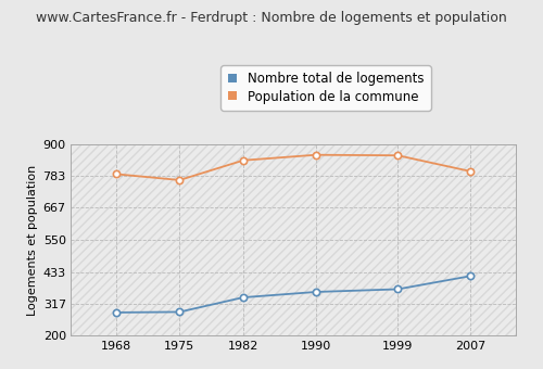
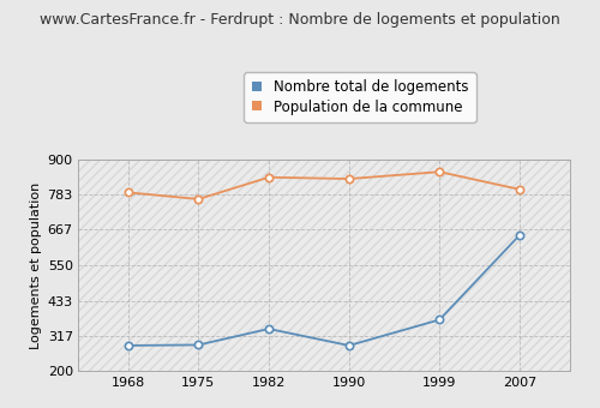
Nombre total de logements/1990: 360 -> 285
Population de la commune/1990: 860 -> 835
Nombre total de logements/2007: 418 -> 650
